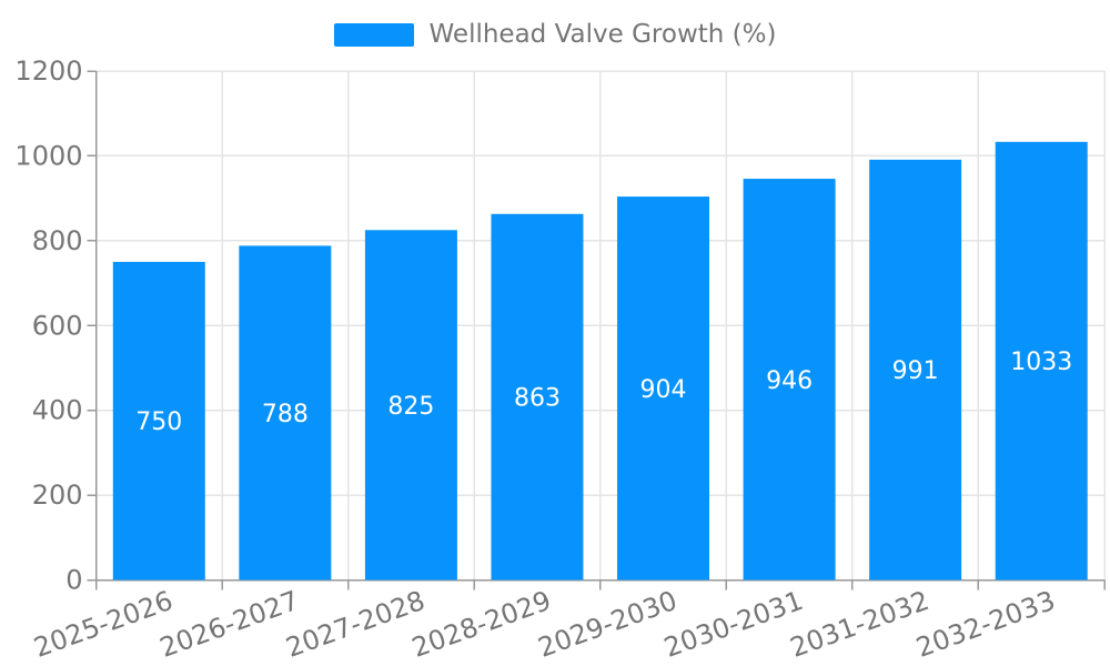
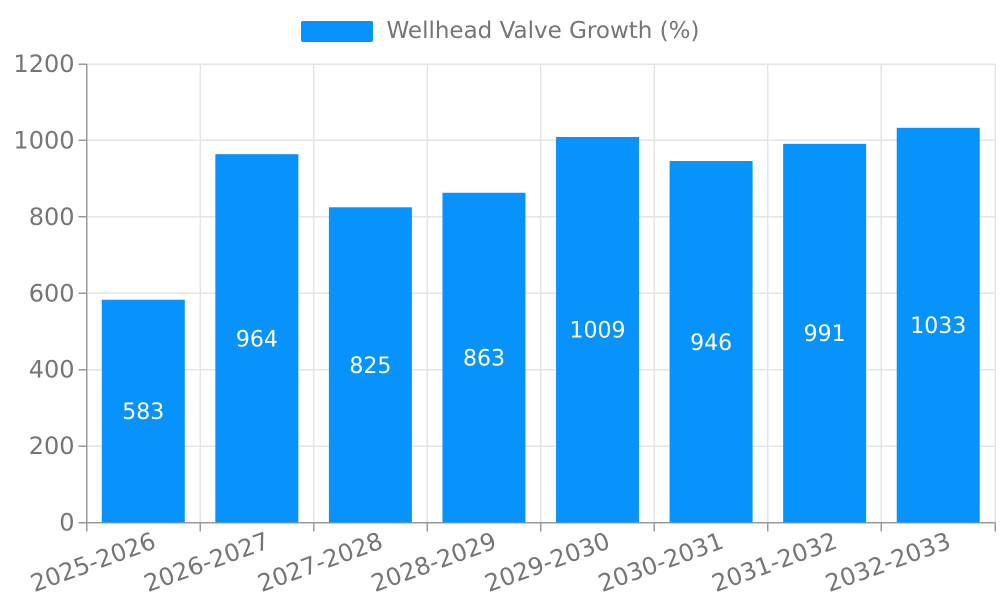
2025-2026: 750 -> 583
2026-2027: 788 -> 964
2029-2030: 904 -> 1009
